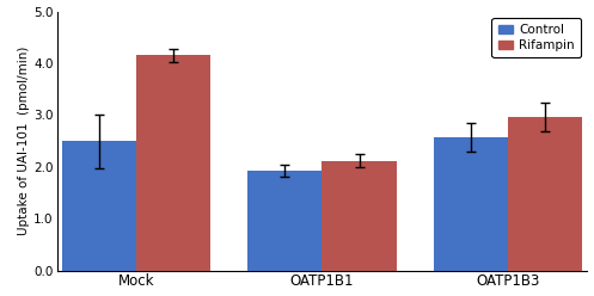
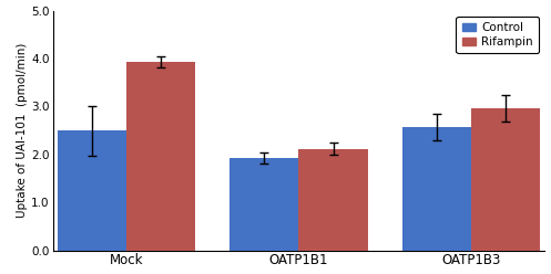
Rifampin/Mock: 4.15 -> 3.93
